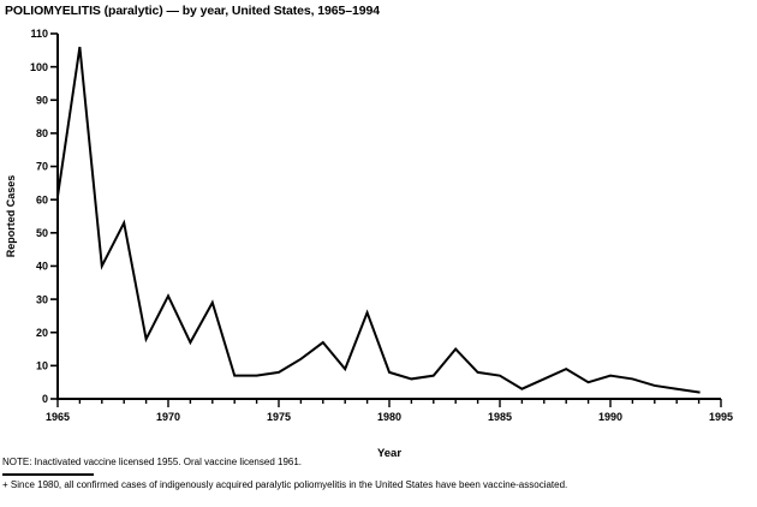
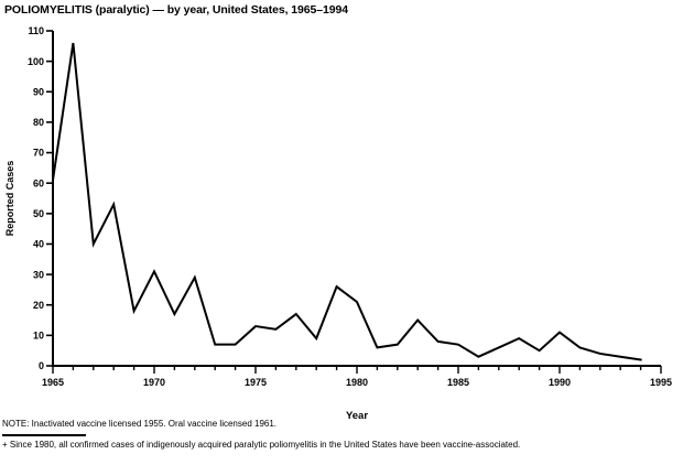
1975: 8 -> 13
1980: 8 -> 21
1990: 7 -> 11
